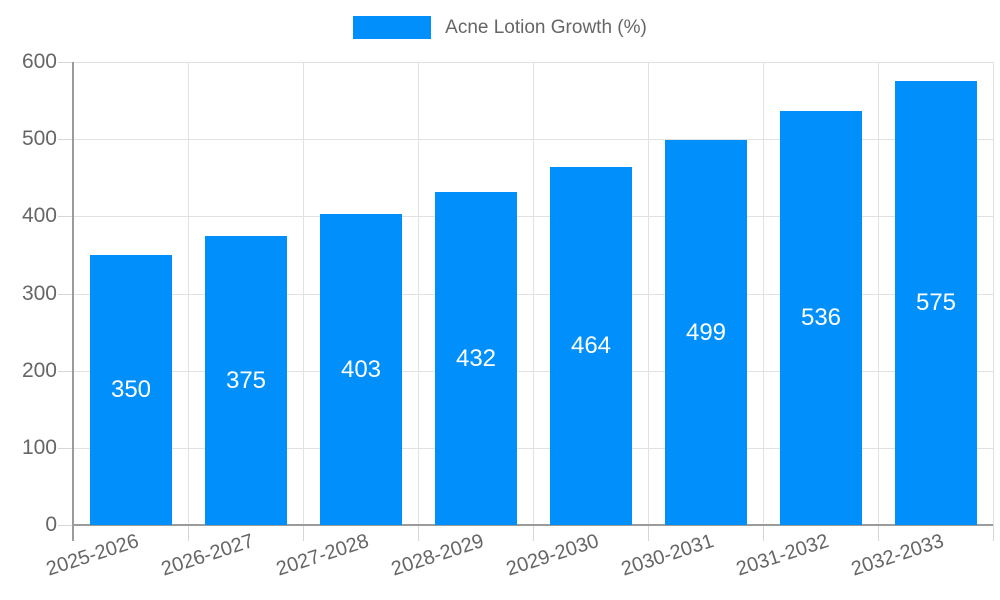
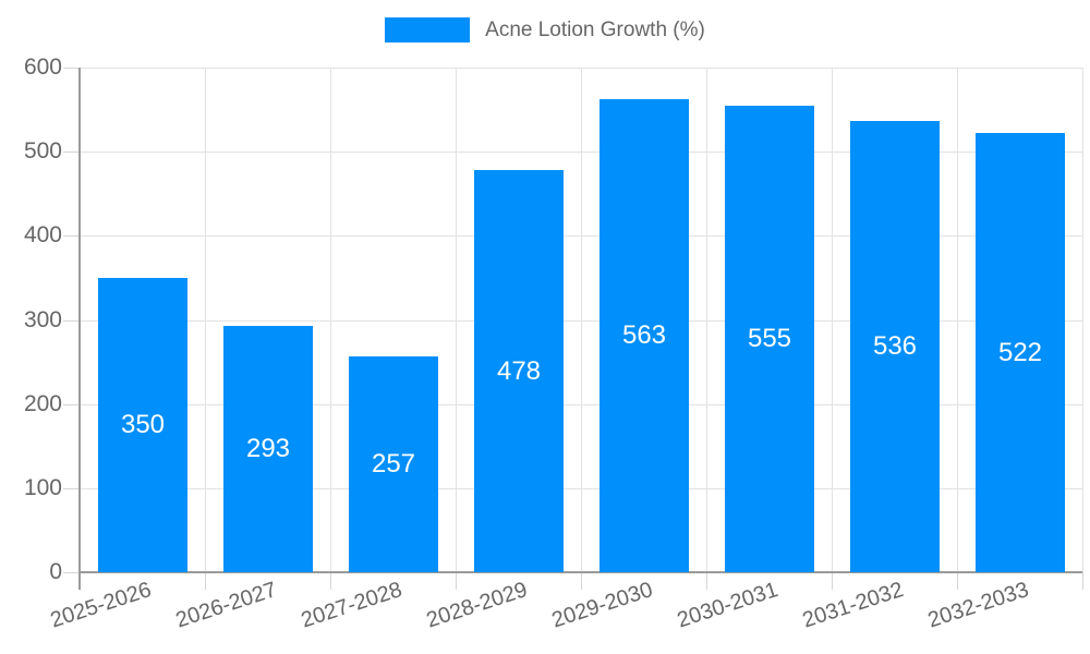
2026-2027: 375 -> 293
2027-2028: 403 -> 257
2028-2029: 432 -> 478
2029-2030: 464 -> 563
2030-2031: 499 -> 555
2032-2033: 575 -> 522
